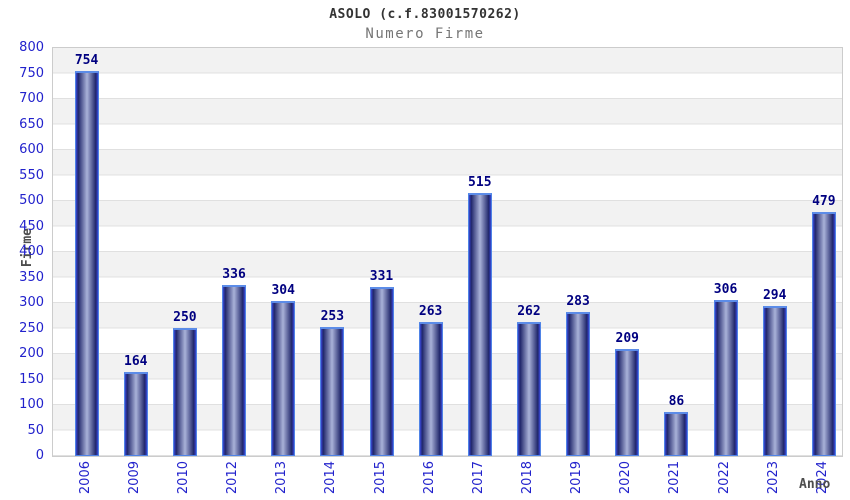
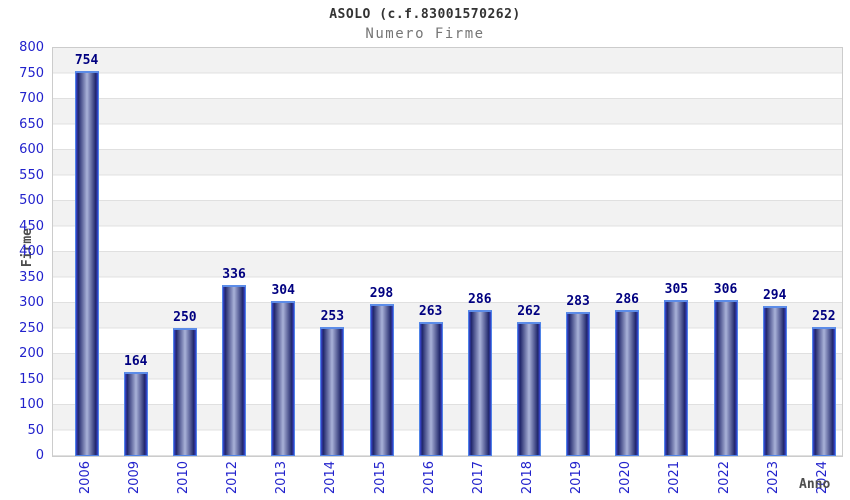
2015: 331 -> 298
2017: 515 -> 286
2020: 209 -> 286
2021: 86 -> 305
2024: 479 -> 252
